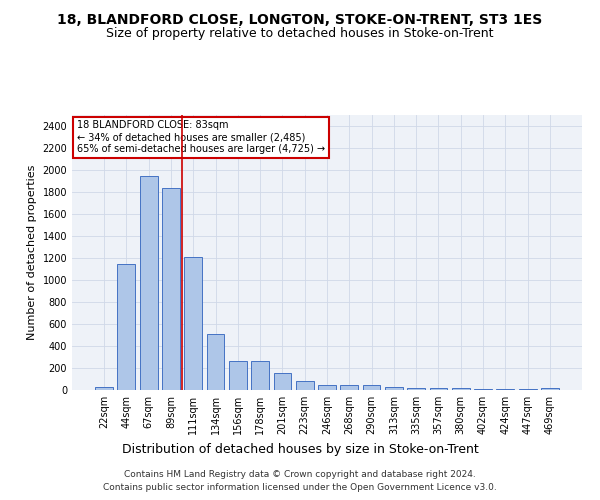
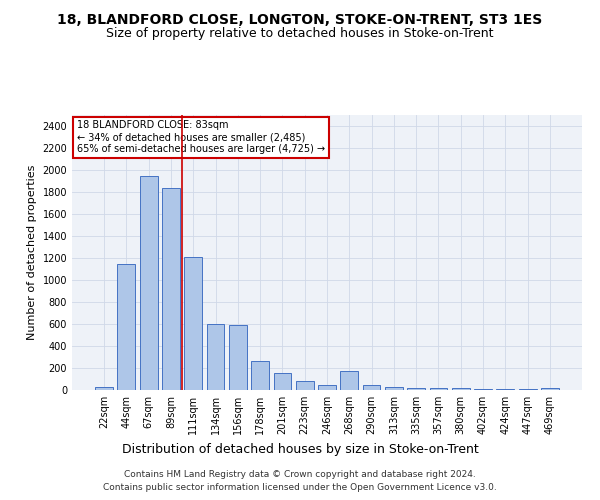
134sqm: 510 -> 600
156sqm: 260 -> 590
268sqm: 40 -> 170
